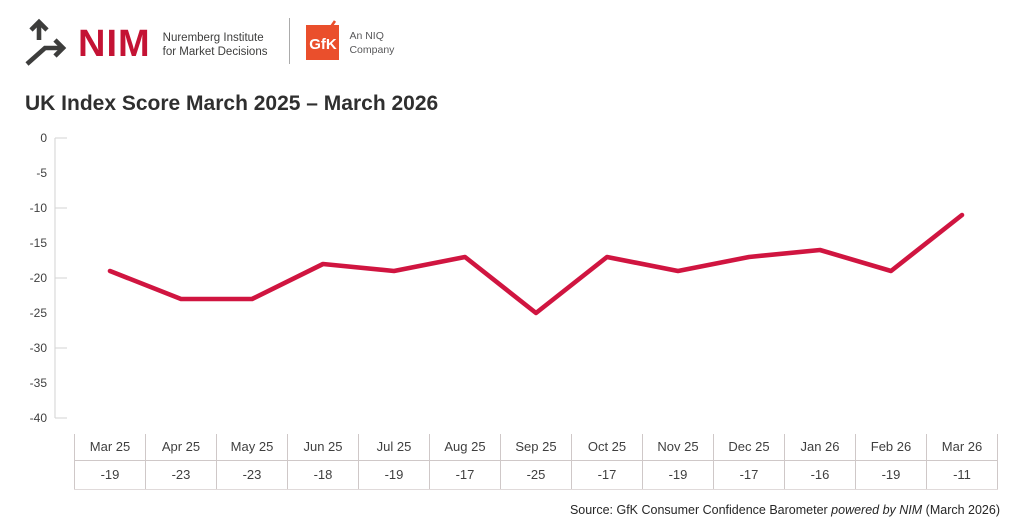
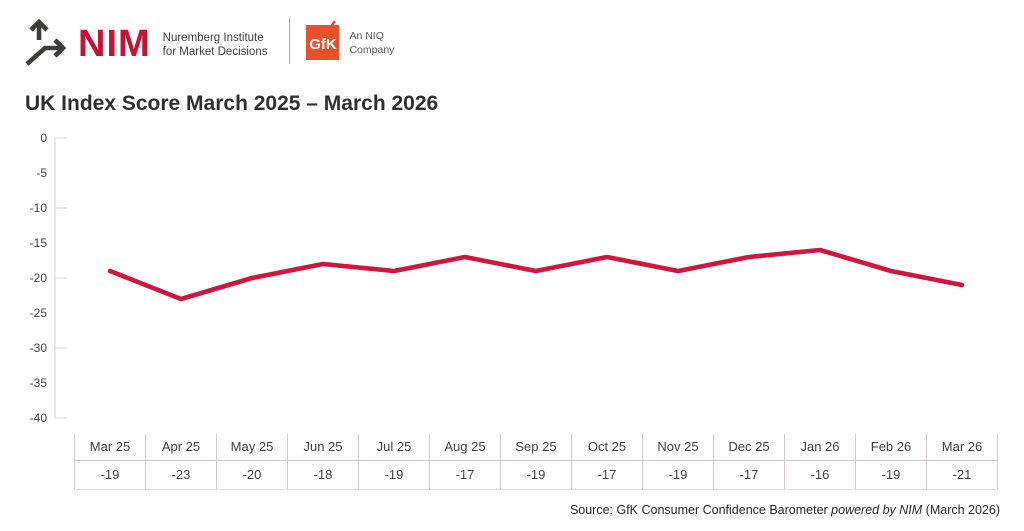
May 25: -23 -> -20
Sep 25: -25 -> -19
Mar 26: -11 -> -21
